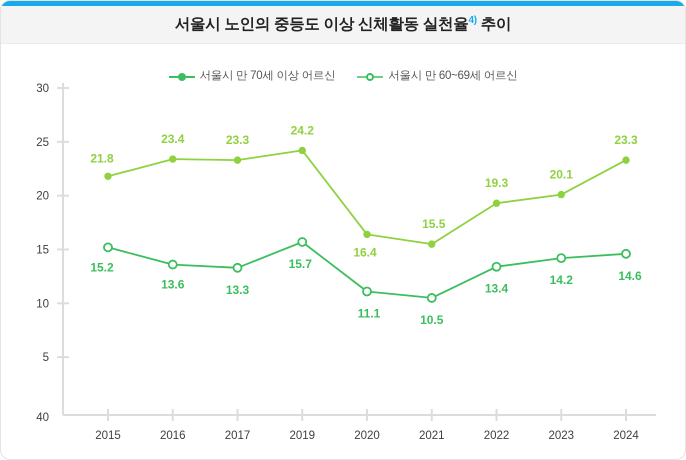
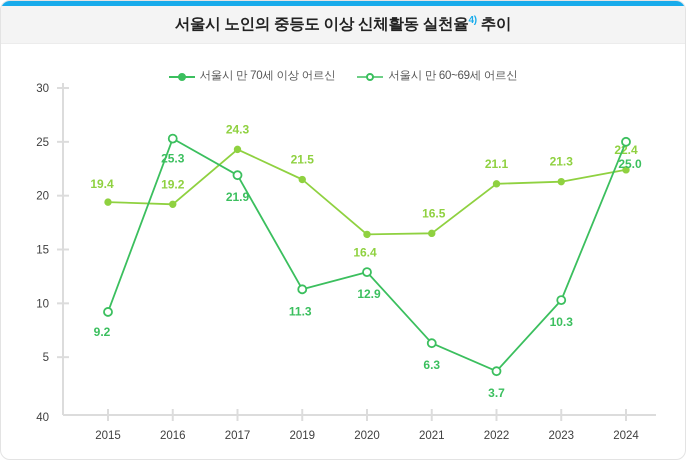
서울시 만 60~69세 어르신/2015: 21.8 -> 19.4
서울시 만 70세 이상 어르신/2015: 15.2 -> 9.2
서울시 만 60~69세 어르신/2016: 23.4 -> 19.2
서울시 만 70세 이상 어르신/2016: 13.6 -> 25.3
서울시 만 60~69세 어르신/2017: 23.3 -> 24.3
서울시 만 70세 이상 어르신/2017: 13.3 -> 21.9
서울시 만 60~69세 어르신/2019: 24.2 -> 21.5
서울시 만 70세 이상 어르신/2019: 15.7 -> 11.3
서울시 만 70세 이상 어르신/2020: 11.1 -> 12.9
서울시 만 60~69세 어르신/2021: 15.5 -> 16.5
서울시 만 70세 이상 어르신/2021: 10.5 -> 6.3
서울시 만 60~69세 어르신/2022: 19.3 -> 21.1
서울시 만 70세 이상 어르신/2022: 13.4 -> 3.7
서울시 만 60~69세 어르신/2023: 20.1 -> 21.3
서울시 만 70세 이상 어르신/2023: 14.2 -> 10.3
서울시 만 60~69세 어르신/2024: 23.3 -> 22.4
서울시 만 70세 이상 어르신/2024: 14.6 -> 25.0
